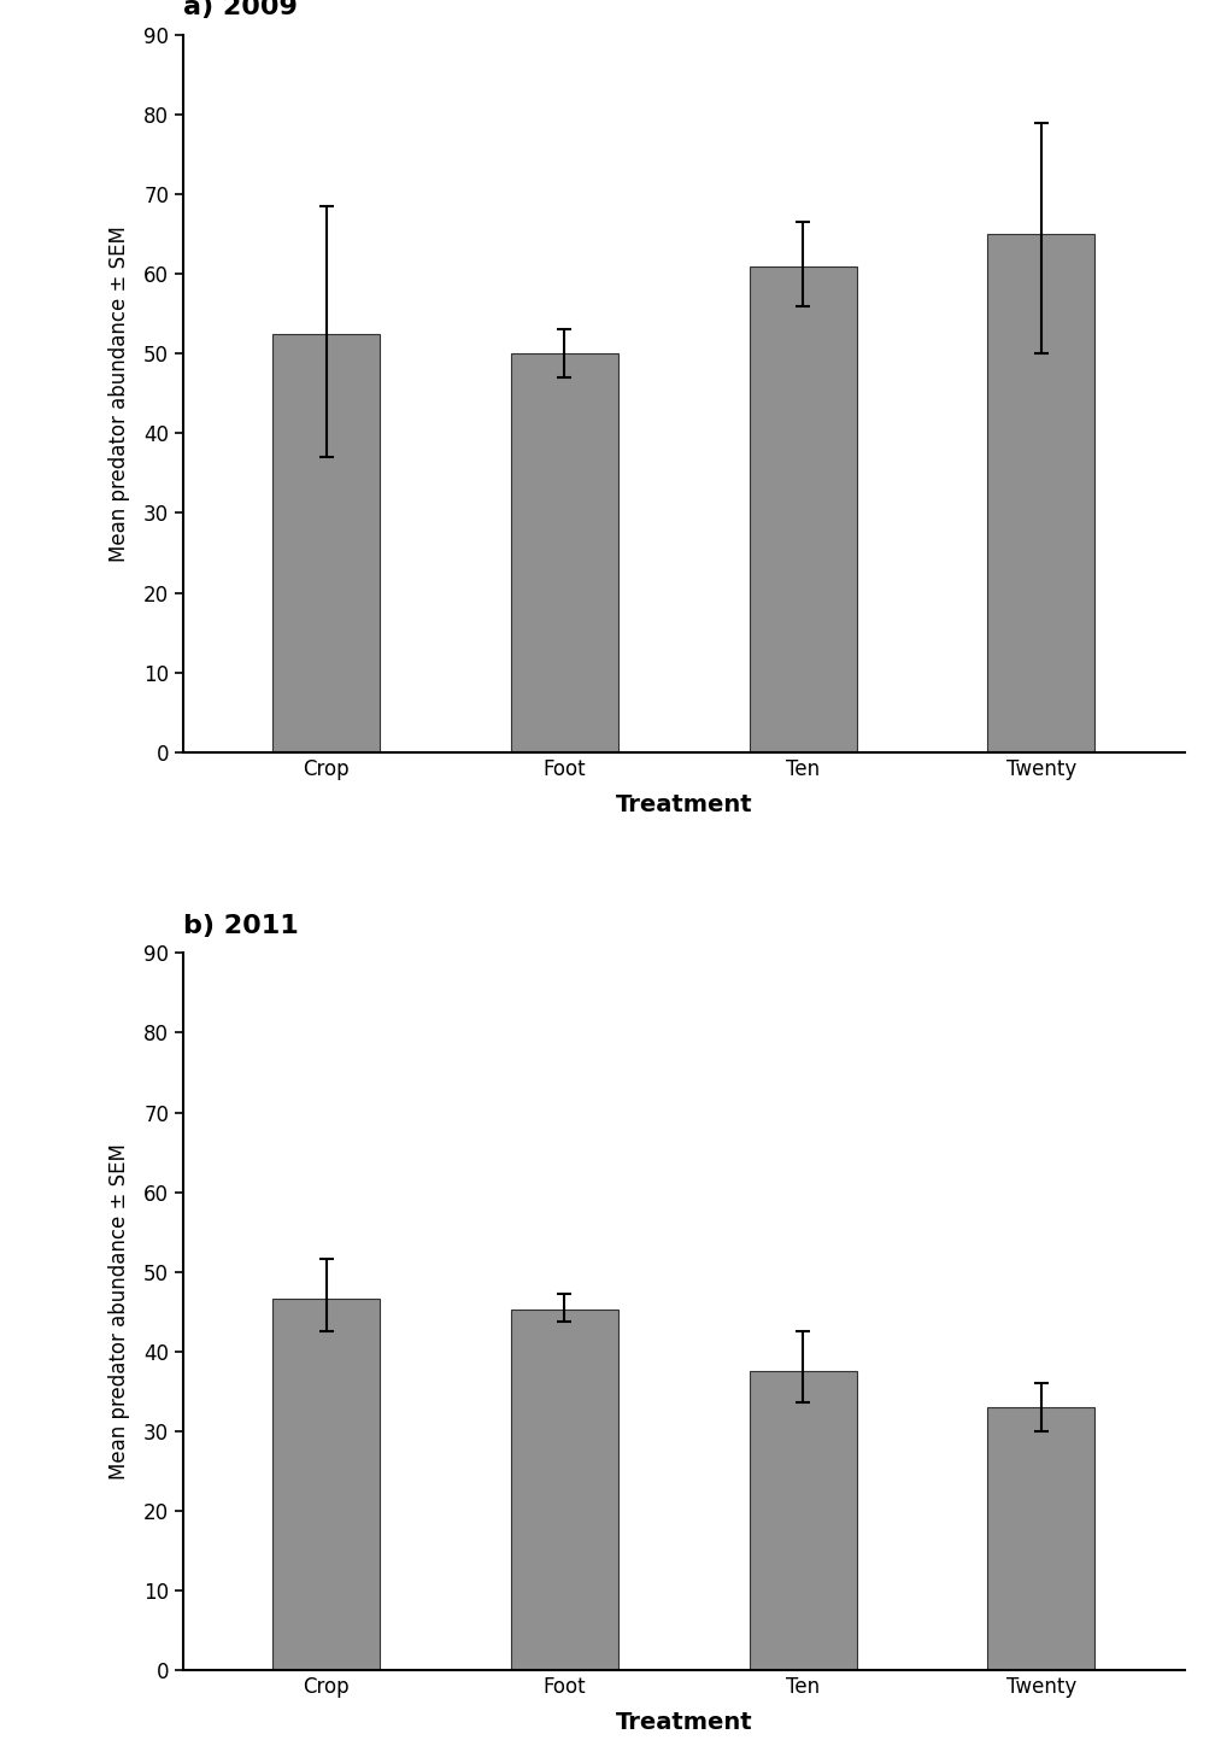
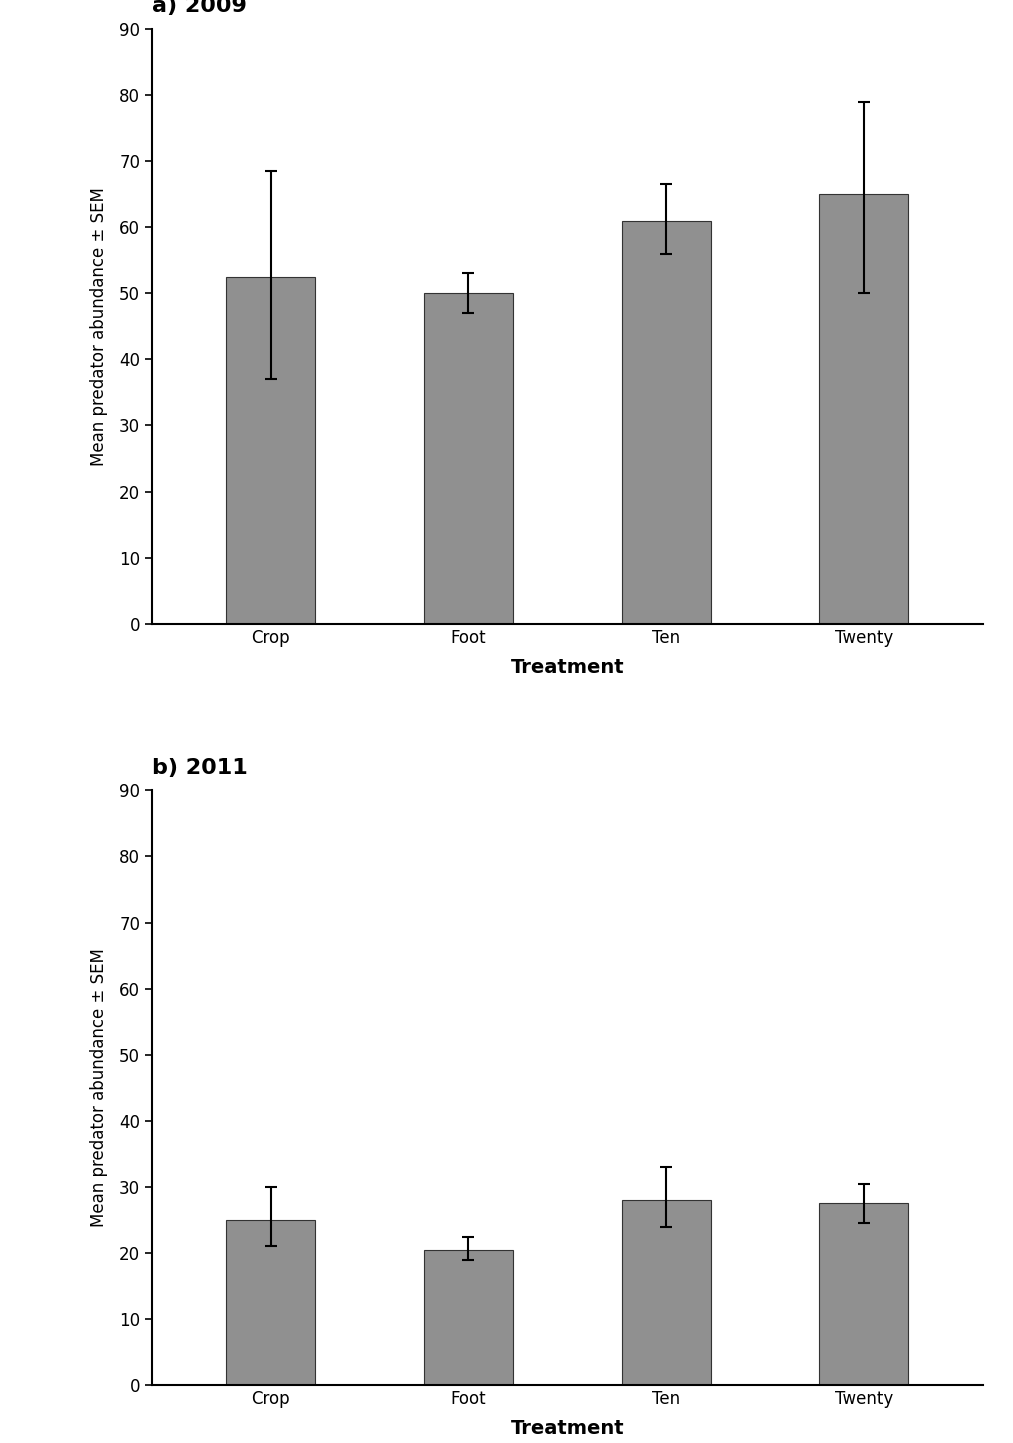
b) 2011/Crop: 46.6 -> 25.0
b) 2011/Foot: 45.2 -> 20.5
b) 2011/Ten: 37.6 -> 28.0
b) 2011/Twenty: 33.0 -> 27.5
